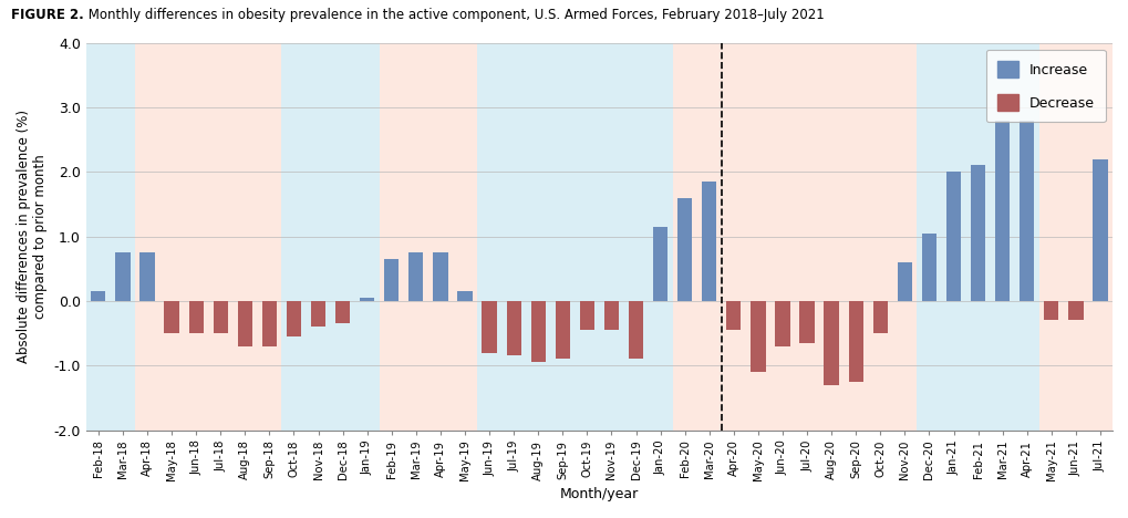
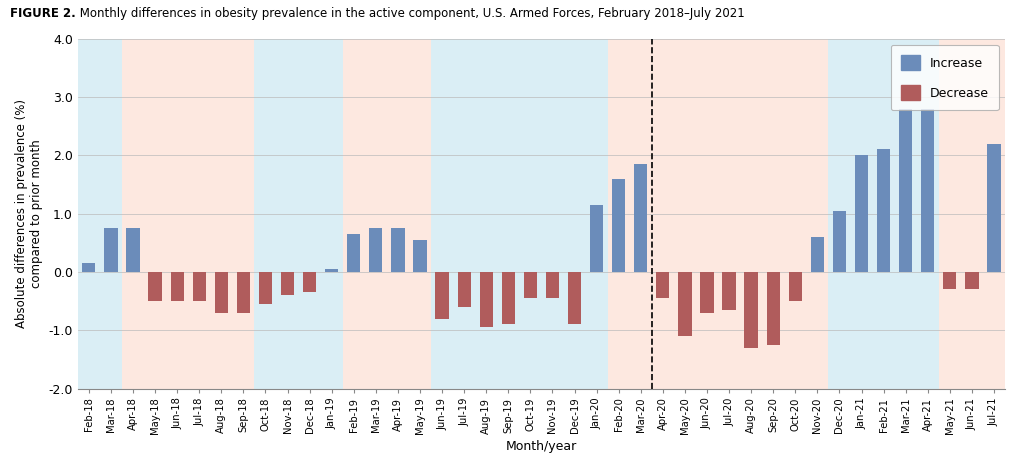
May-19: 0.15 -> 0.54
Jul-19: -0.85 -> -0.60
